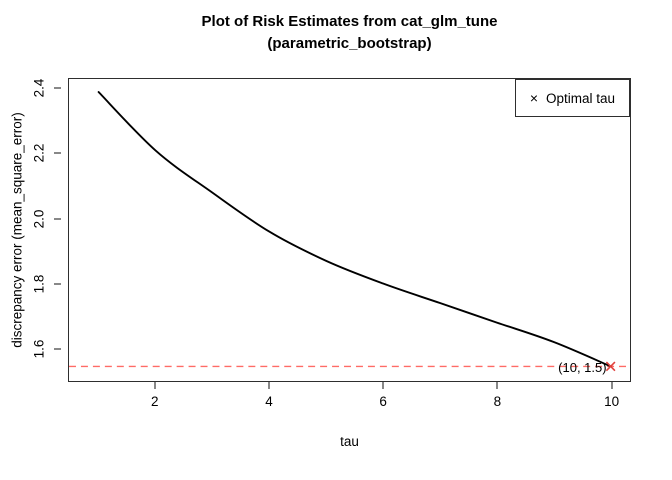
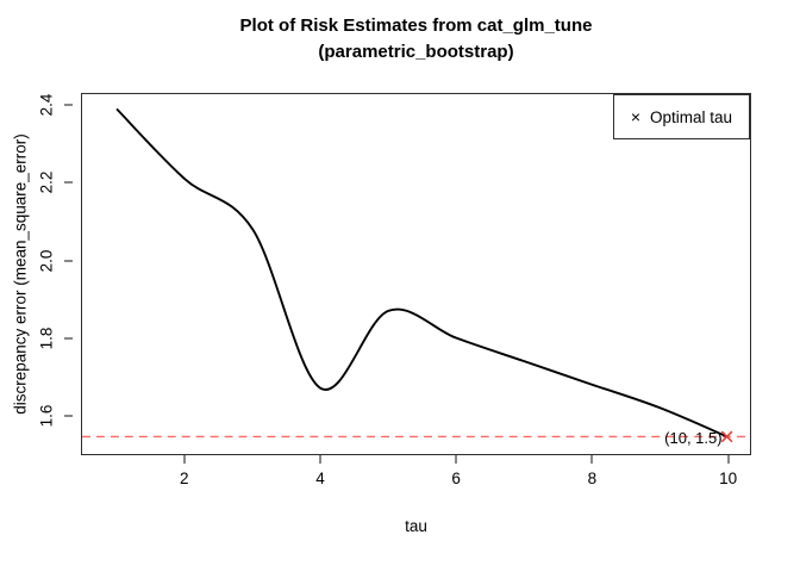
4: 1.96 -> 1.67
